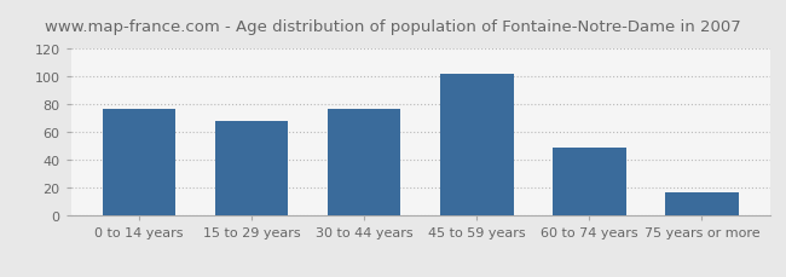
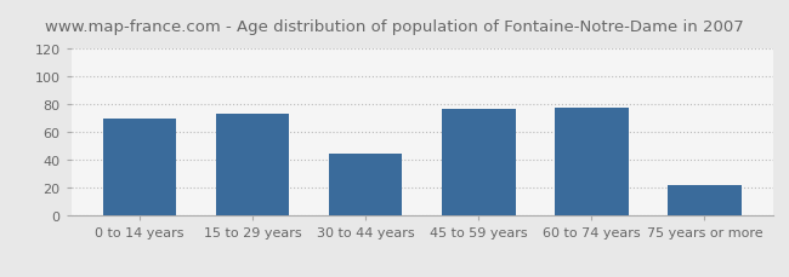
0 to 14 years: 77 -> 70
15 to 29 years: 68 -> 73
30 to 44 years: 77 -> 45
45 to 59 years: 102 -> 77
60 to 74 years: 49 -> 78
75 years or more: 17 -> 22
